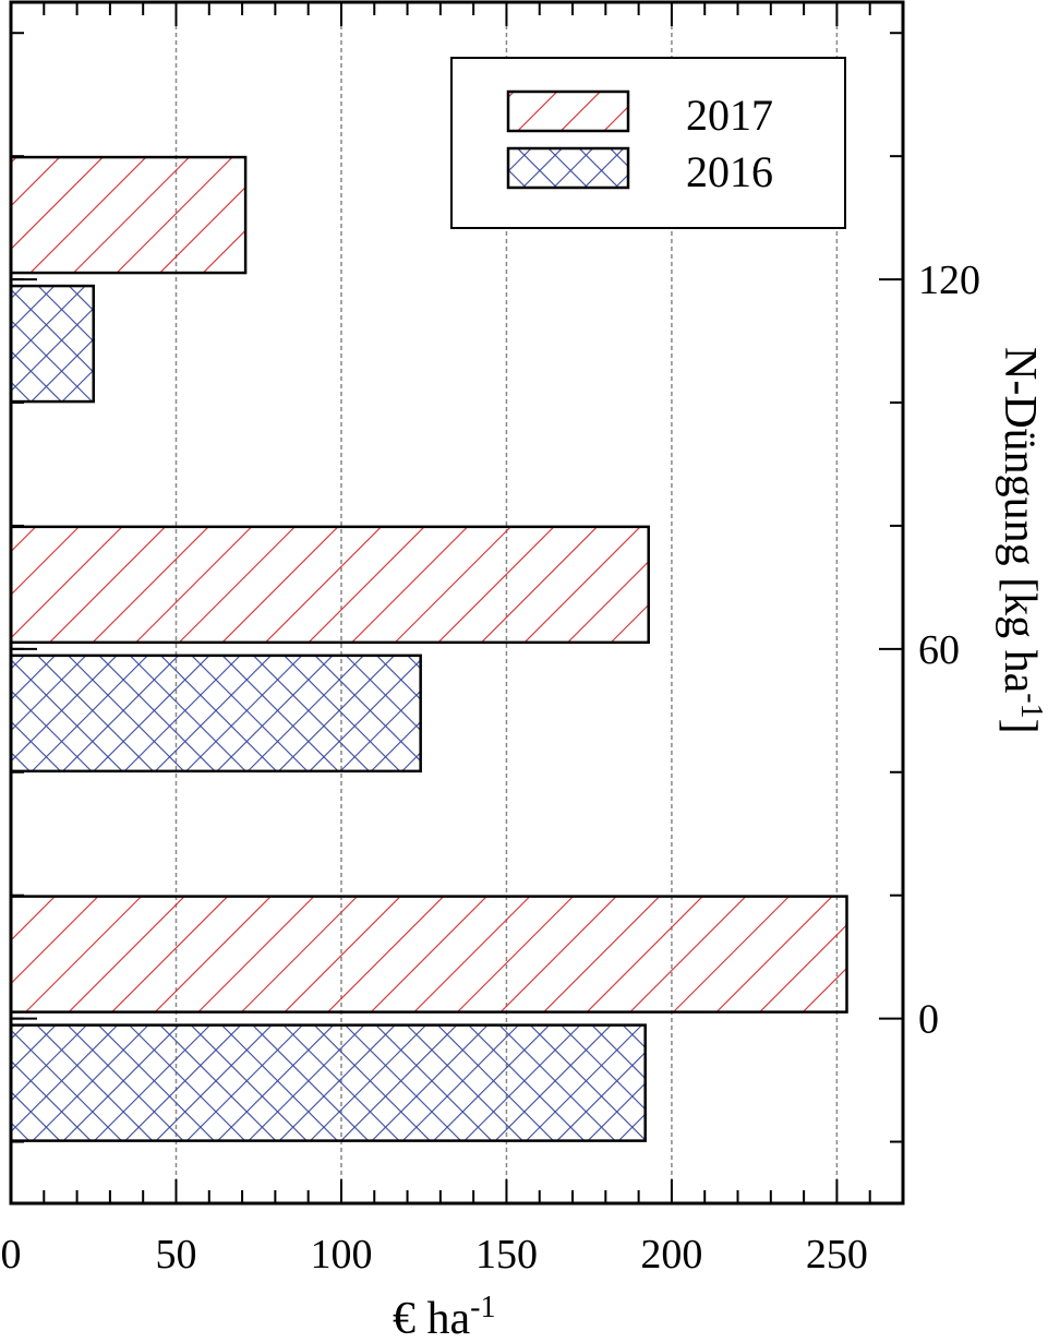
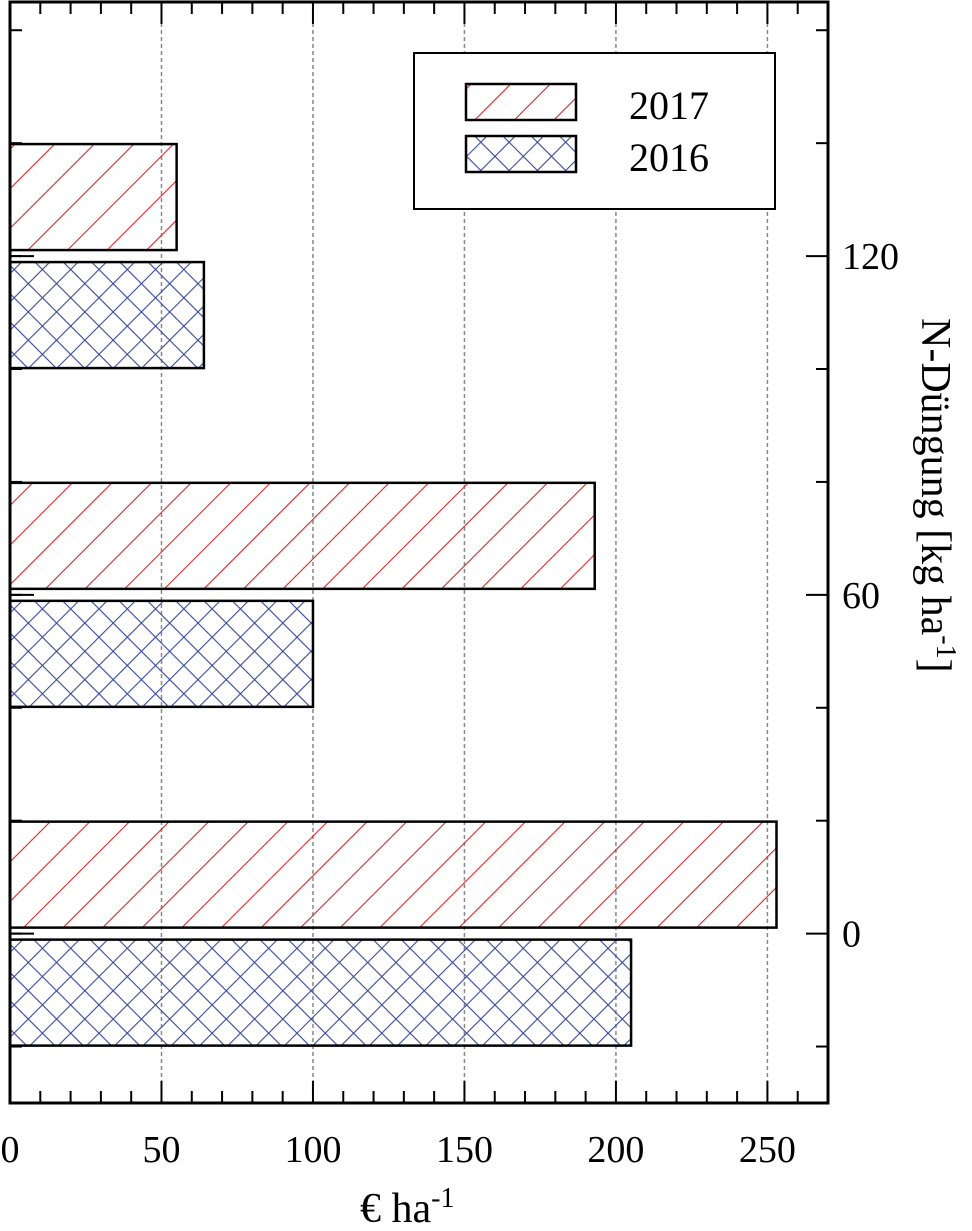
2016/0: 192 -> 205
2016/60: 124 -> 100
2017/120: 71 -> 55
2016/120: 25 -> 64
